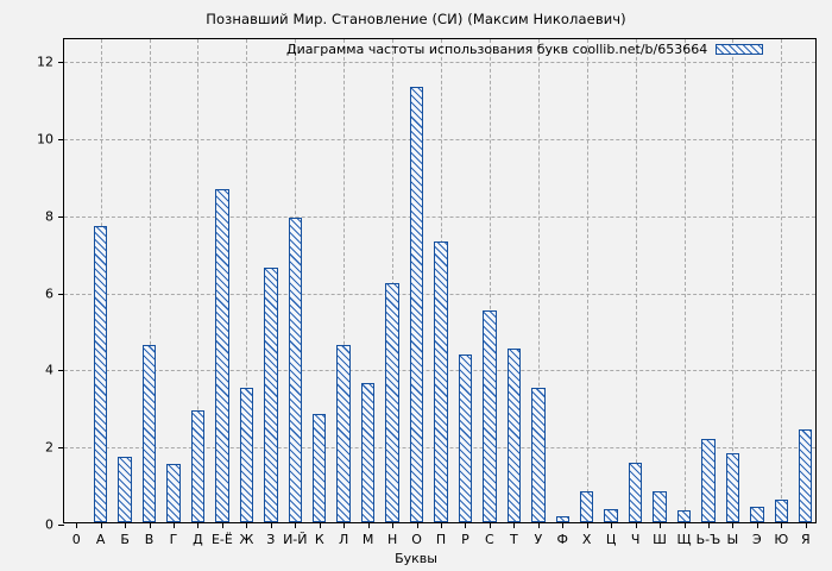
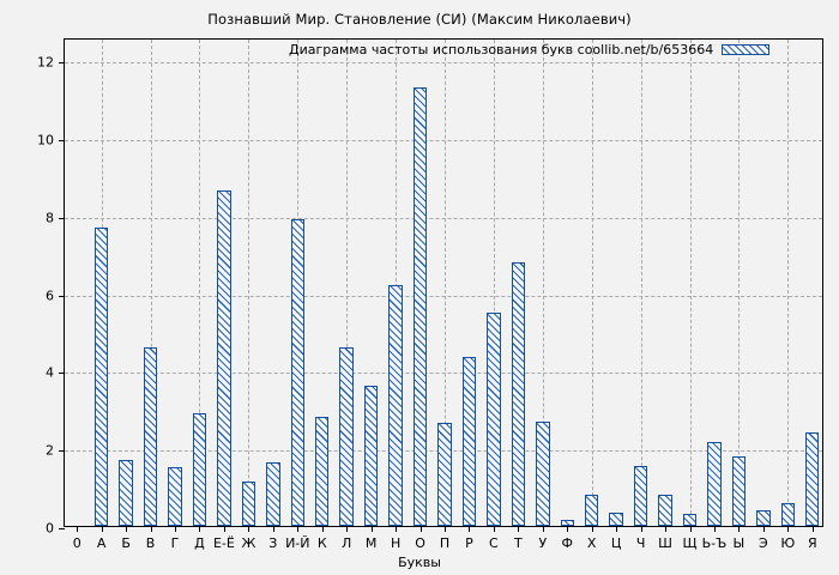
Ж: 3.5 -> 1.1
З: 6.6 -> 1.6
П: 7.3 -> 2.6
Т: 4.5 -> 6.8
У: 3.5 -> 2.7
